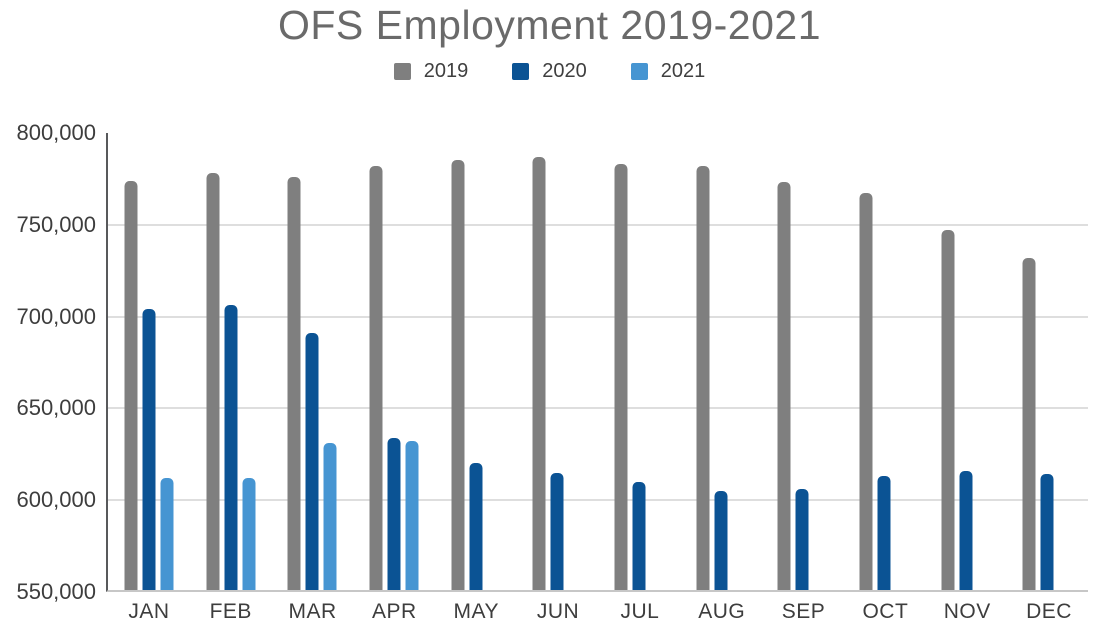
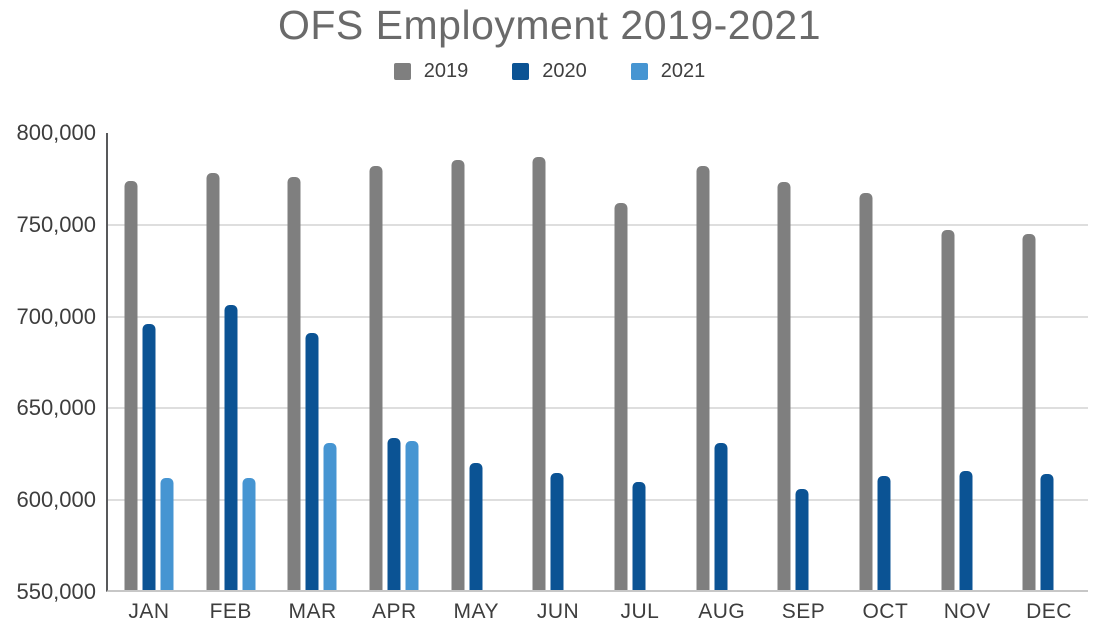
2020/JAN: 703000 -> 695000
2019/JUL: 782000 -> 761000
2020/AUG: 604000 -> 630000
2019/DEC: 731000 -> 744000
